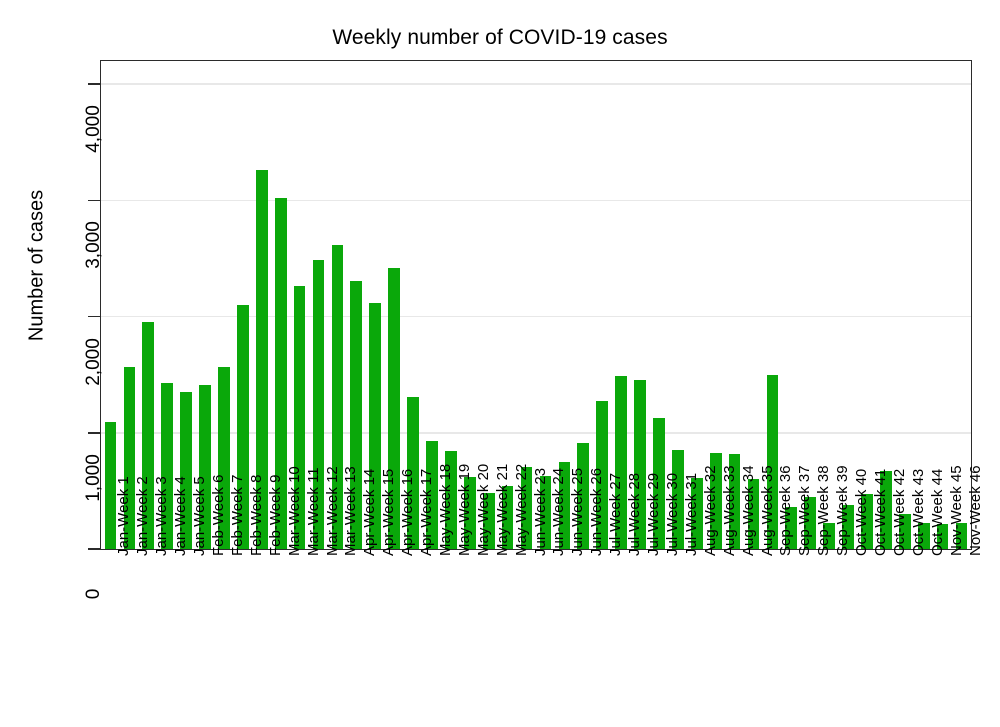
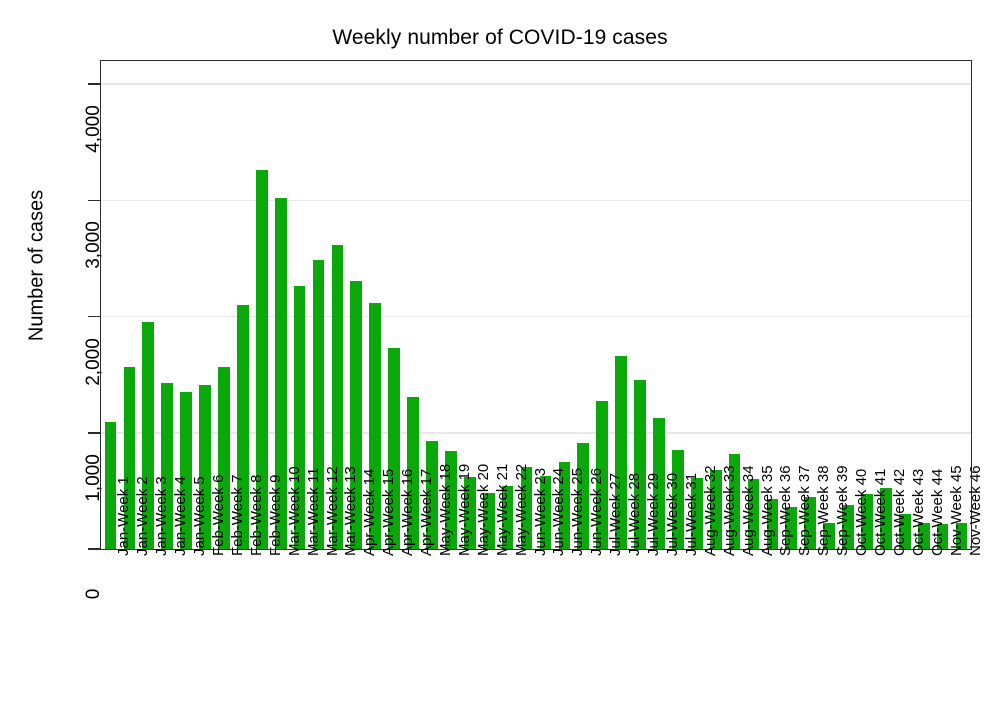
Apr-Week 16: 2420 -> 1730
Jul-Week 28: 1490 -> 1660
Aug-Week 33: 830 -> 680
Sep-Week 36: 1500 -> 430
Oct-Week 42: 670 -> 520
